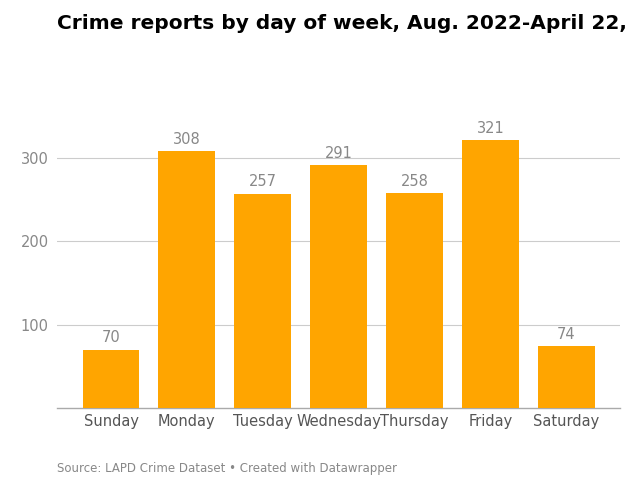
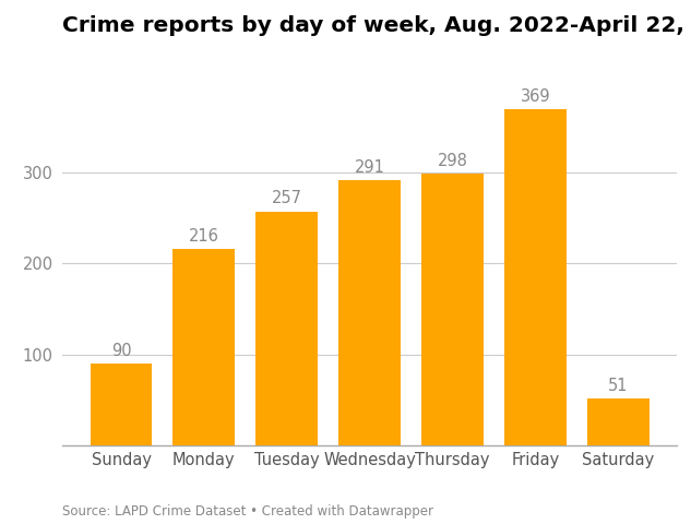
Sunday: 70 -> 90
Monday: 308 -> 216
Thursday: 258 -> 298
Friday: 321 -> 369
Saturday: 74 -> 51
